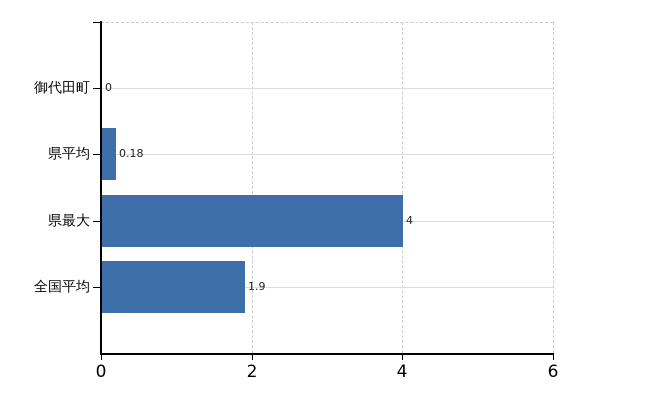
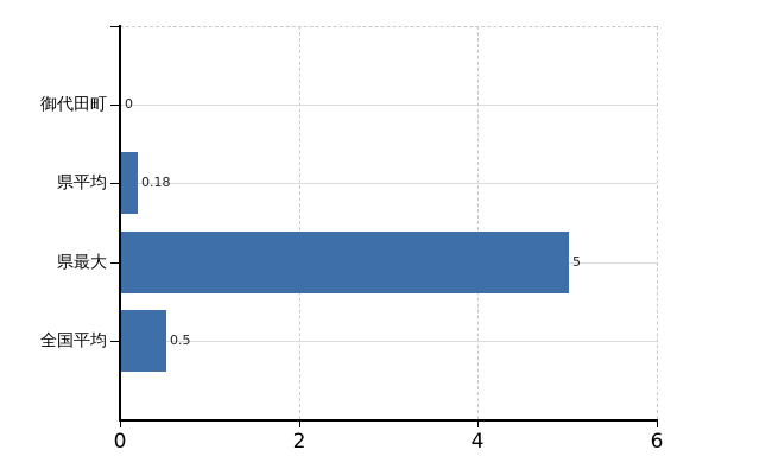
県最大: 4 -> 5
全国平均: 1.9 -> 0.5
